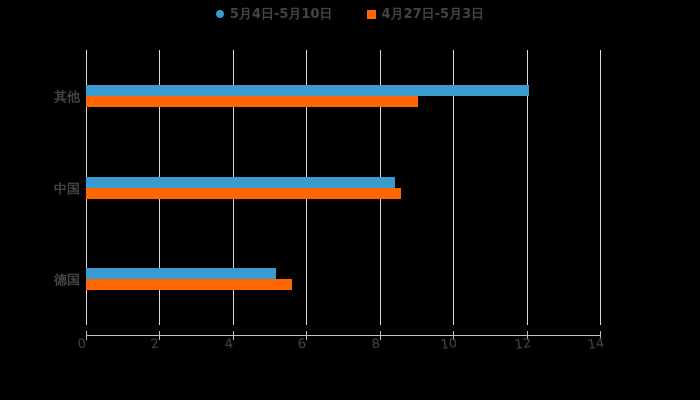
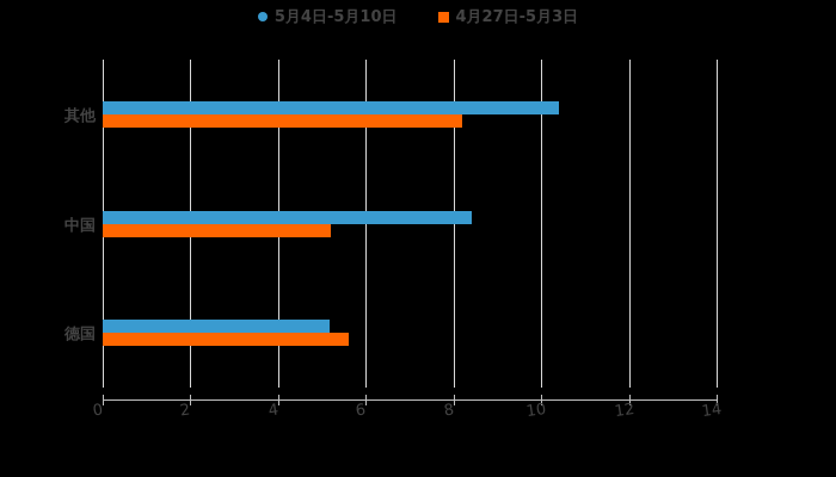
5月4日-5月10日/其他: 12.1 -> 10.4
4月27日-5月3日/其他: 9.0 -> 8.2
4月27日-5月3日/中国: 8.6 -> 5.2
